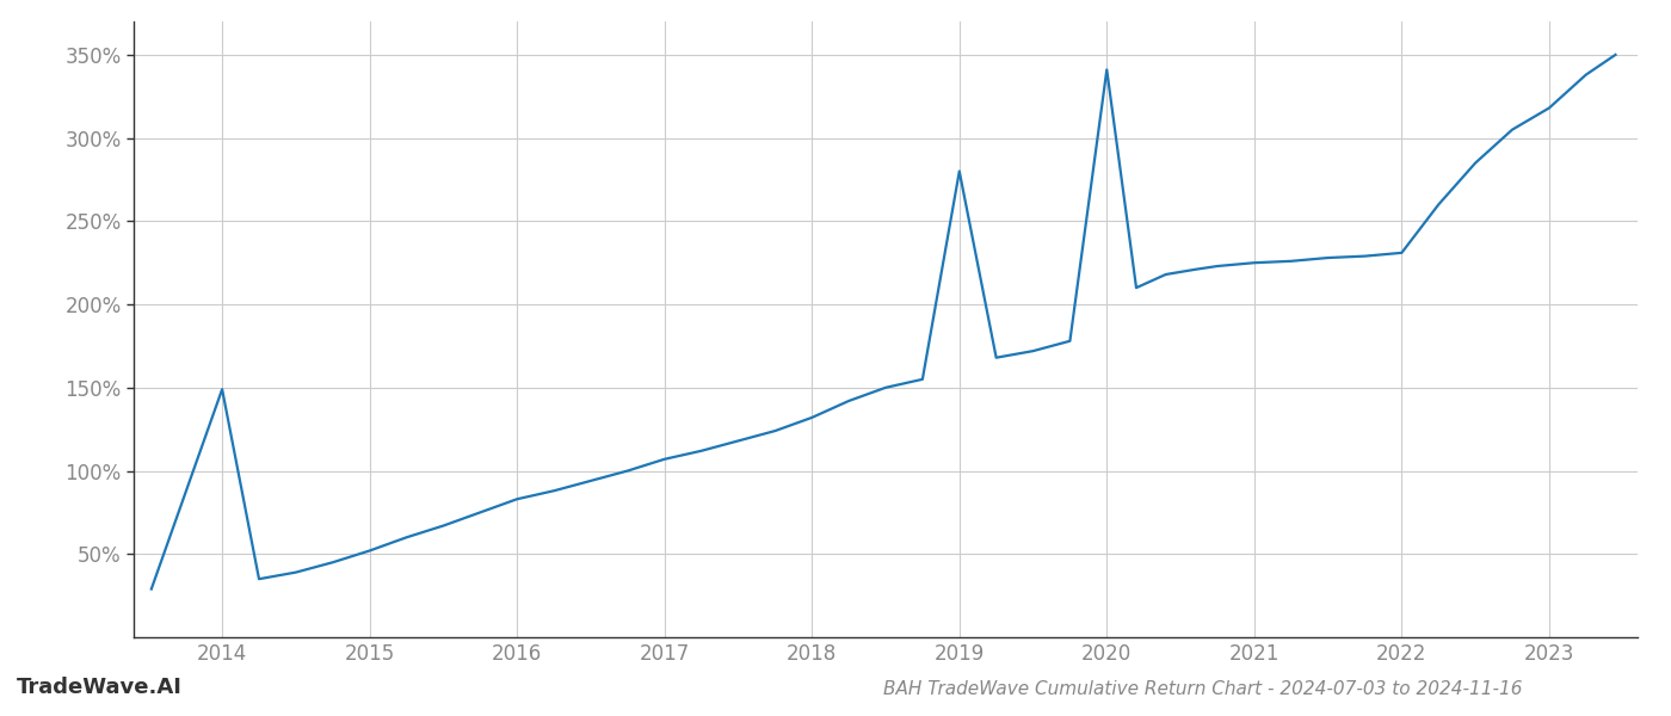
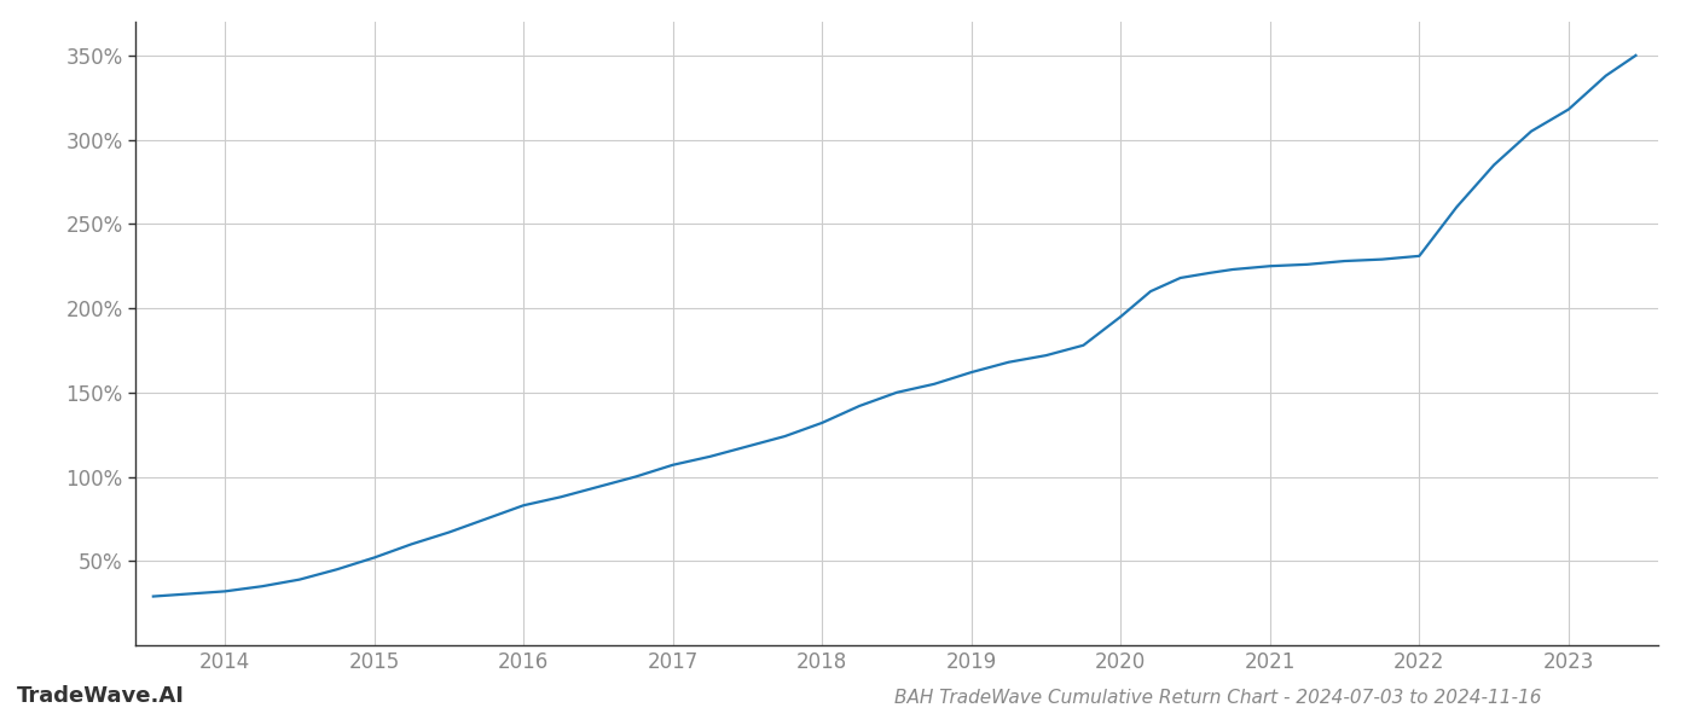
2014: 149% -> 32%
2019: 280% -> 162%
2020: 341% -> 195%
